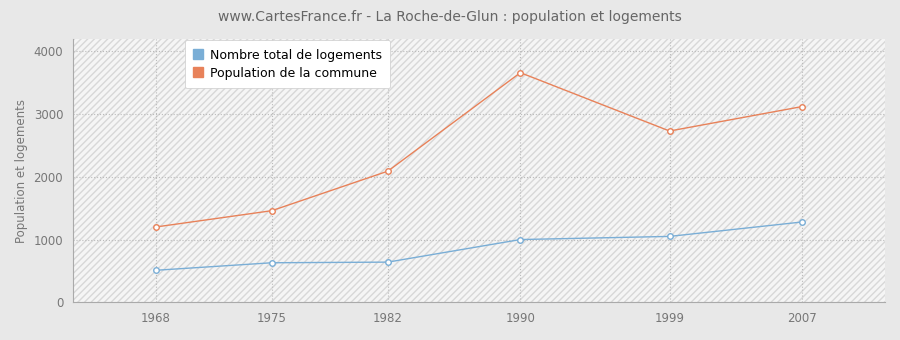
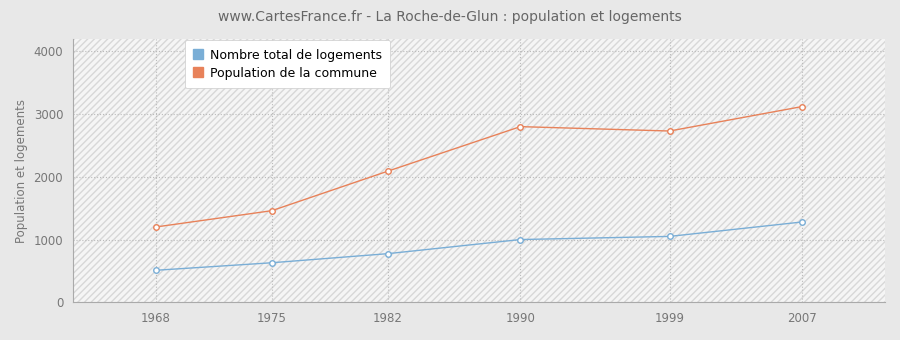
Nombre total de logements/1982: 640 -> 780
Population de la commune/1990: 3660 -> 2800
